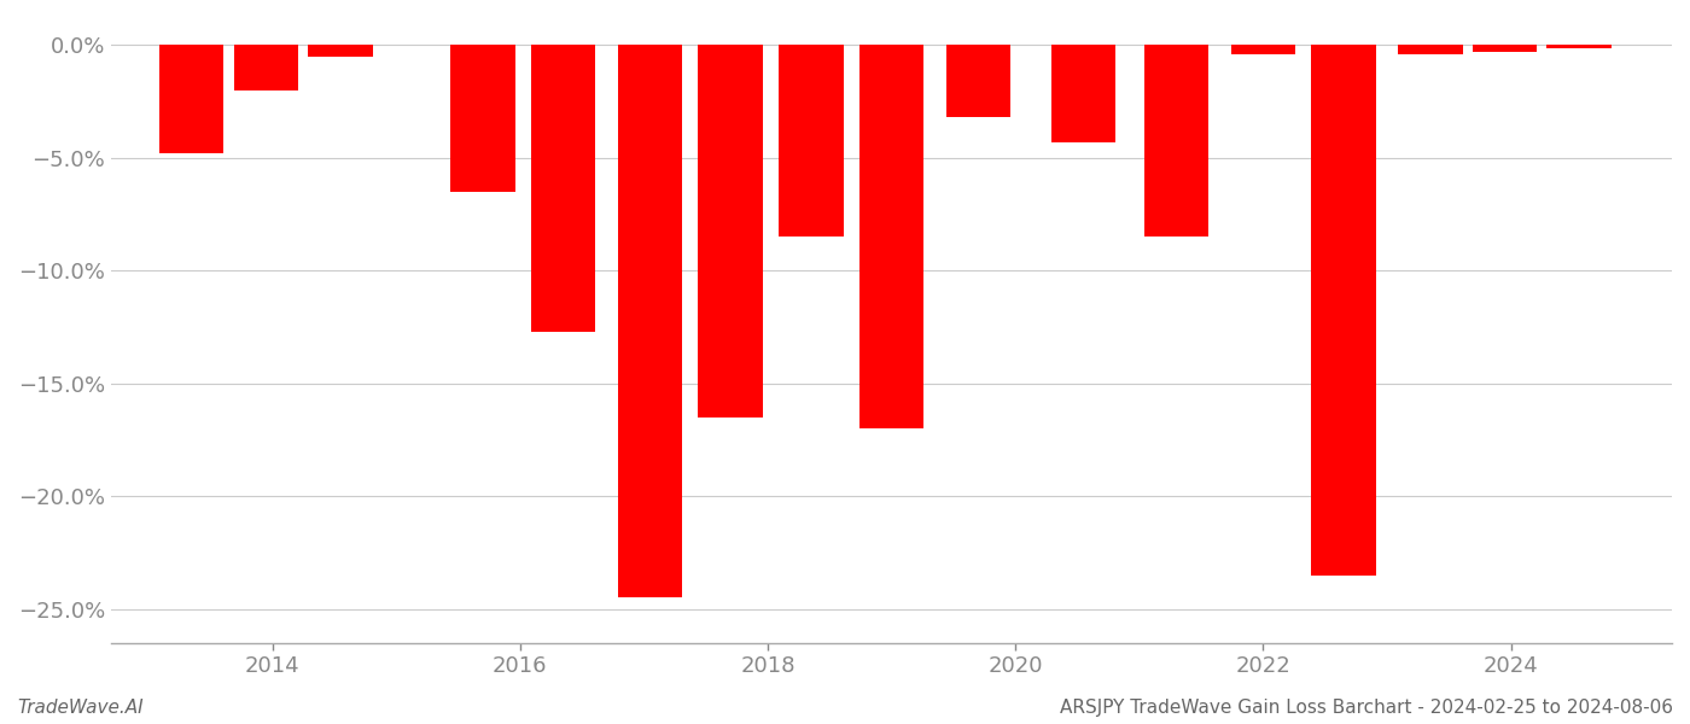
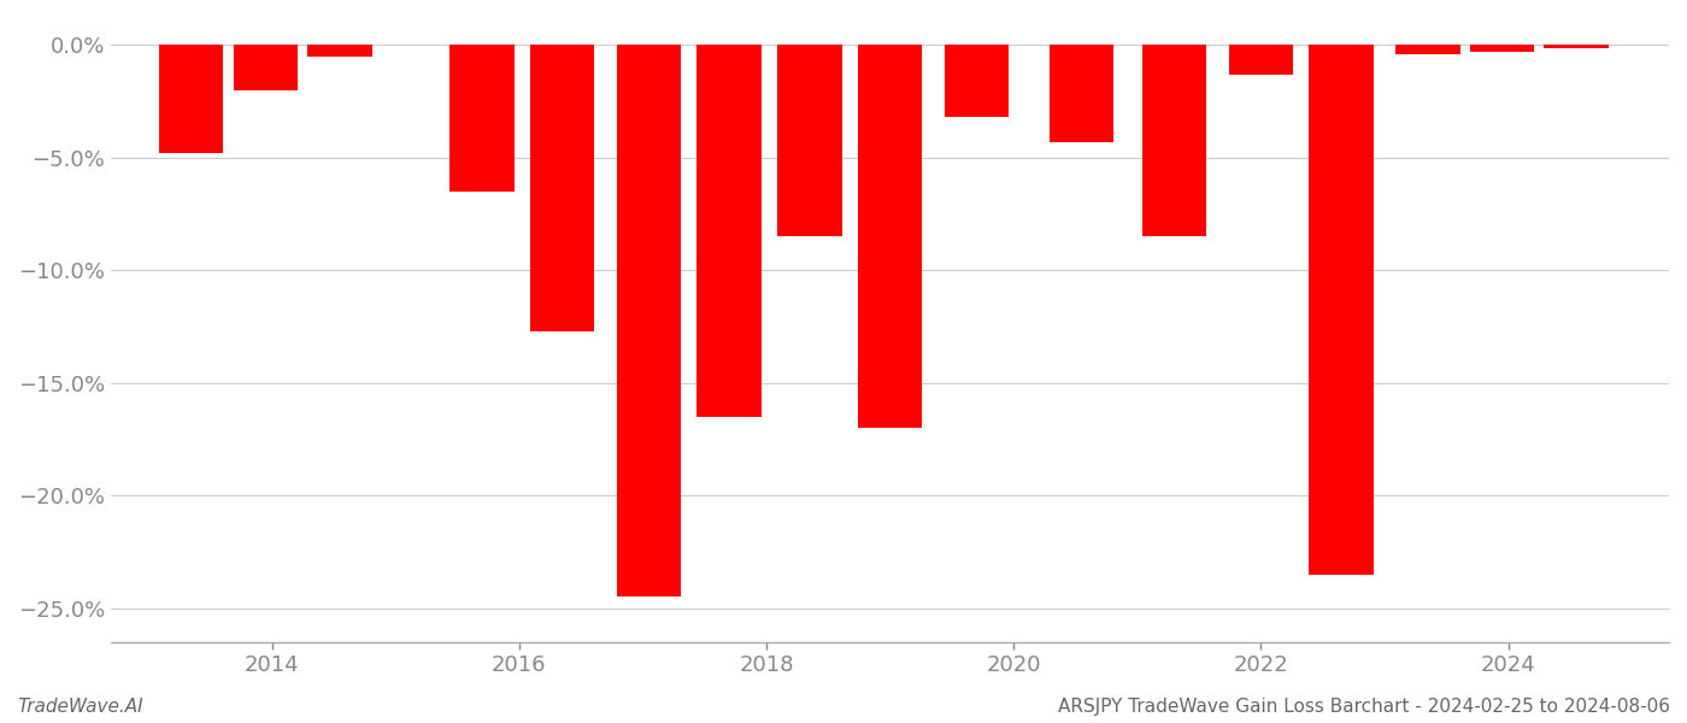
2022: -0.4% -> -1.3%
